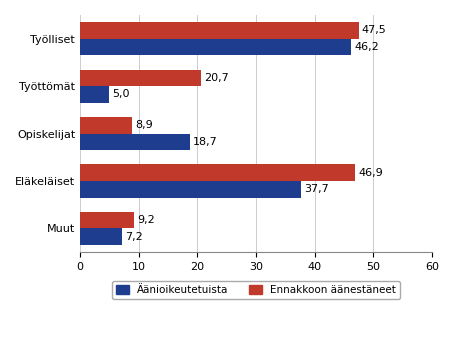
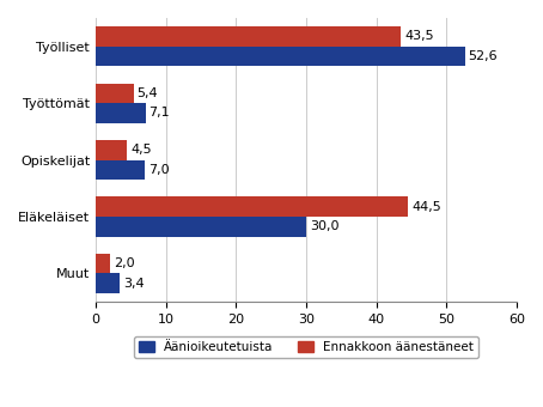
Ennakkoon äänestäneet/Työlliset: 47,5 -> 43,5
Äänioikeutetuista/Työlliset: 46,2 -> 52,6
Ennakkoon äänestäneet/Työttömät: 20,7 -> 5,4
Äänioikeutetuista/Työttömät: 5,0 -> 7,1
Ennakkoon äänestäneet/Opiskelijat: 8,9 -> 4,5
Äänioikeutetuista/Opiskelijat: 18,7 -> 7,0
Ennakkoon äänestäneet/Eläkeläiset: 46,9 -> 44,5
Äänioikeutetuista/Eläkeläiset: 37,7 -> 30,0
Ennakkoon äänestäneet/Muut: 9,2 -> 2,0
Äänioikeutetuista/Muut: 7,2 -> 3,4
